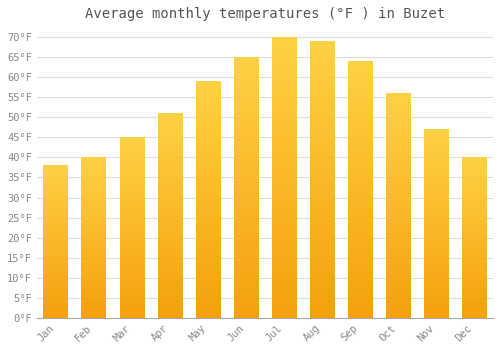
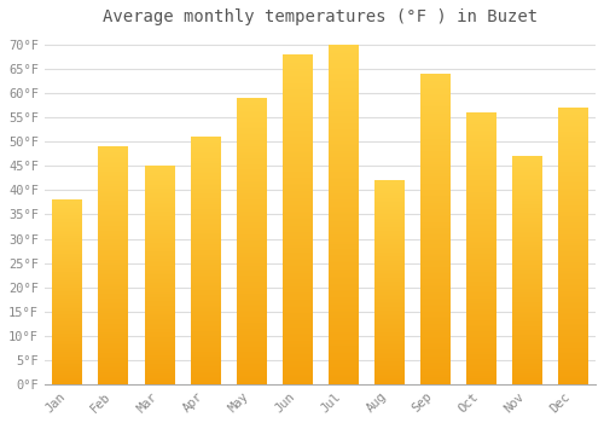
Feb: 40°F -> 49°F
Jun: 65°F -> 68°F
Aug: 69°F -> 42°F
Dec: 40°F -> 57°F
